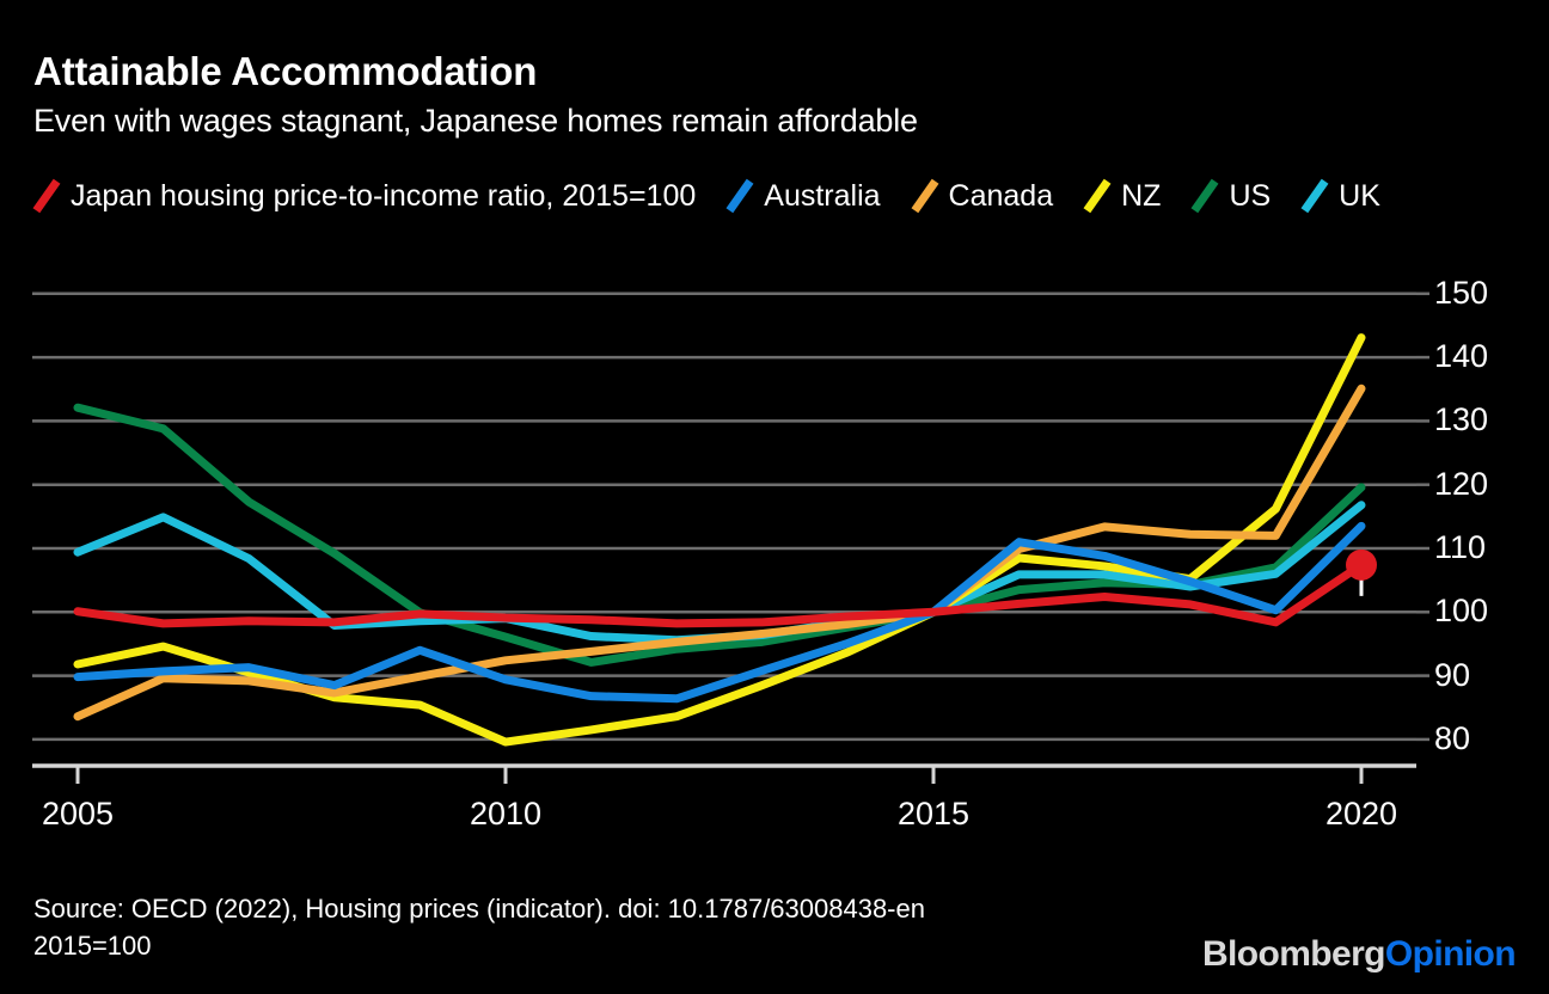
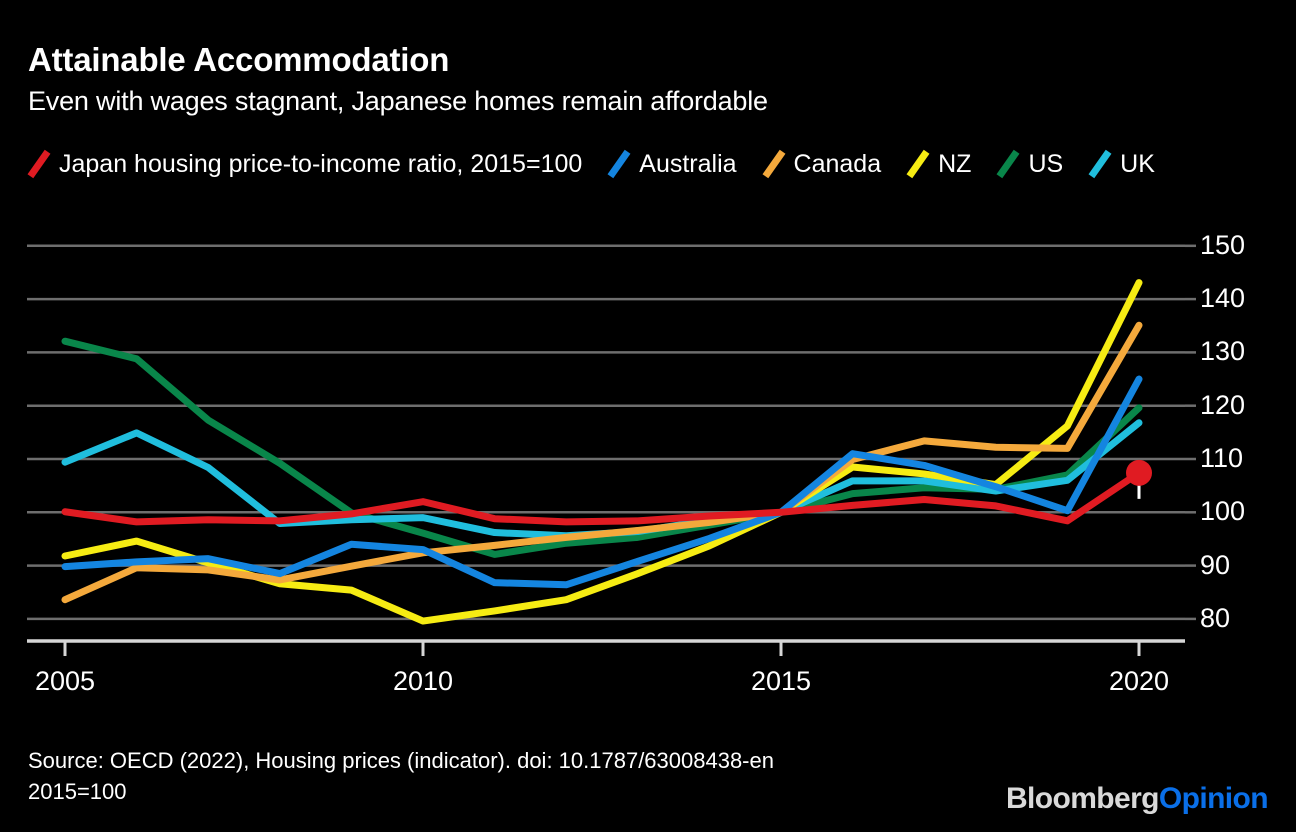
Japan housing price-to-income ratio, 2015=100/2010: 99 -> 102
Australia/2010: 89 -> 93
Australia/2020: 114 -> 125
